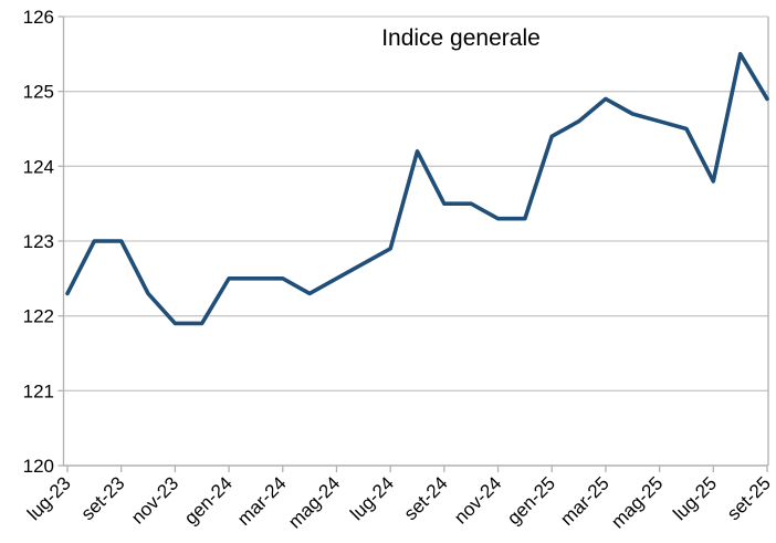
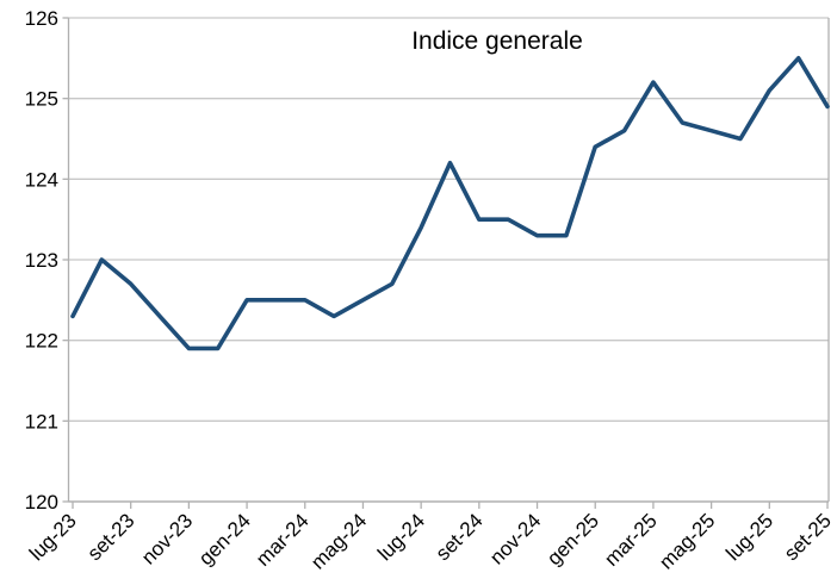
set-23: 123.0 -> 122.7
lug-24: 122.9 -> 123.4
mar-25: 124.9 -> 125.2
lug-25: 123.8 -> 125.1
